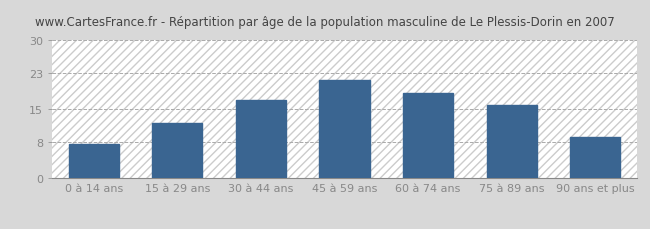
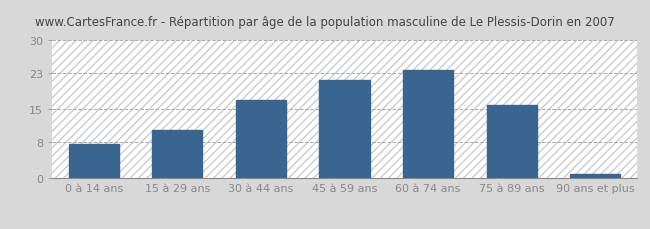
15 à 29 ans: 12.0 -> 10.5
60 à 74 ans: 18.5 -> 23.5
90 ans et plus: 9.0 -> 1.0
